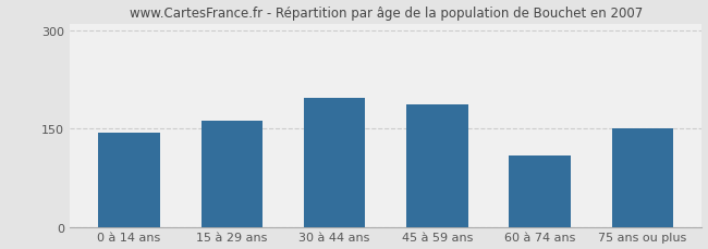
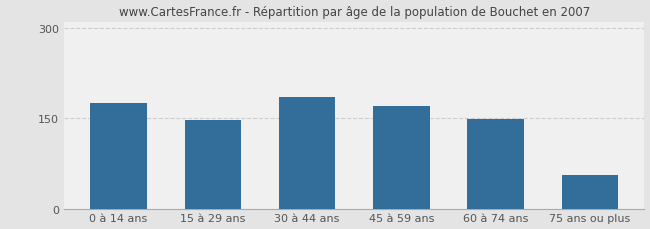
0 à 14 ans: 144 -> 175
15 à 29 ans: 162 -> 146
30 à 44 ans: 196 -> 185
45 à 59 ans: 186 -> 170
60 à 74 ans: 108 -> 148
75 ans ou plus: 150 -> 55
